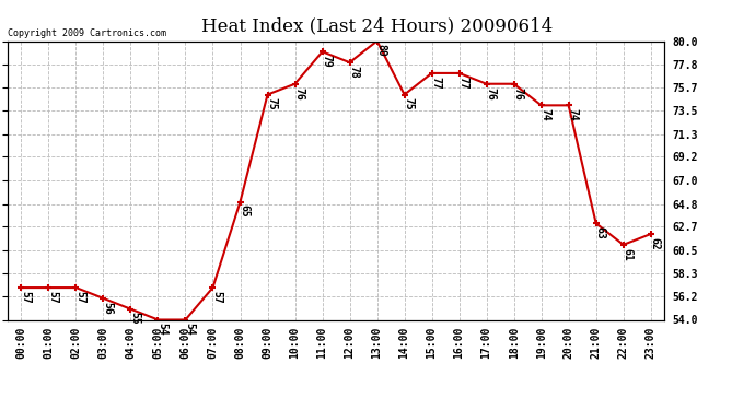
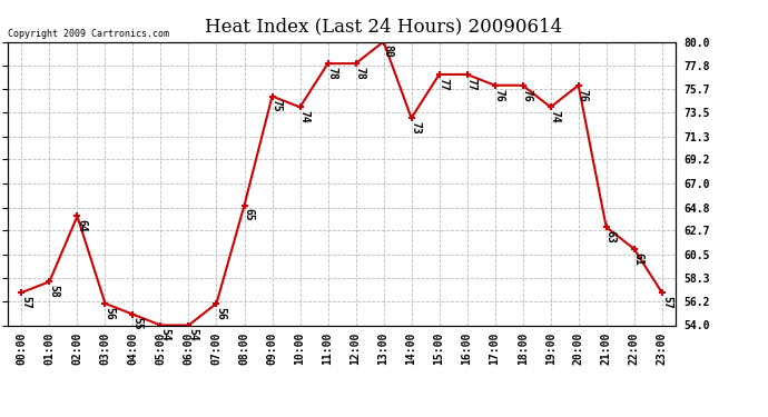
01:00: 57 -> 58
02:00: 57 -> 64
07:00: 57 -> 56
10:00: 76 -> 74
11:00: 79 -> 78
14:00: 75 -> 73
20:00: 74 -> 76
23:00: 62 -> 57
